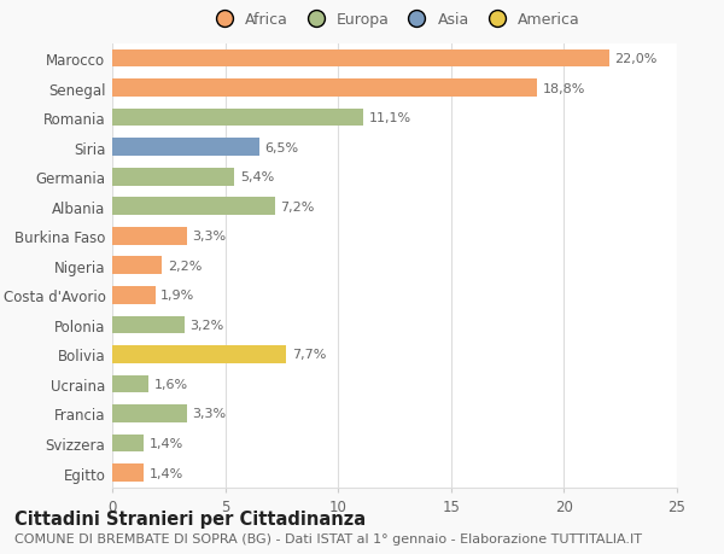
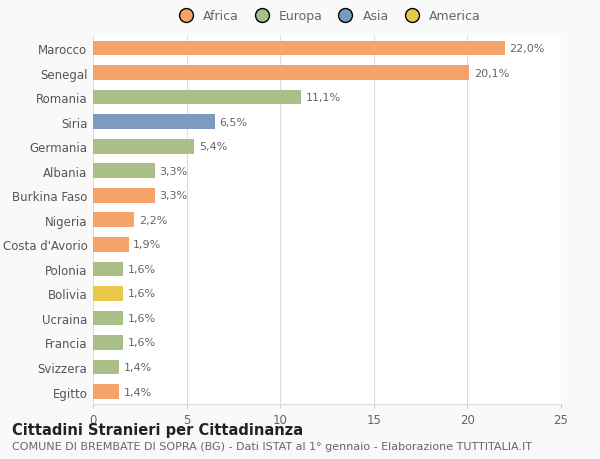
Senegal: 18,8% -> 20,1%
Albania: 7,2% -> 3,3%
Polonia: 3,2% -> 1,6%
Bolivia: 7,7% -> 1,6%
Francia: 3,3% -> 1,6%
